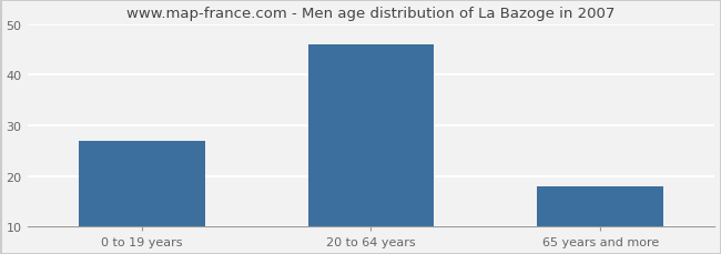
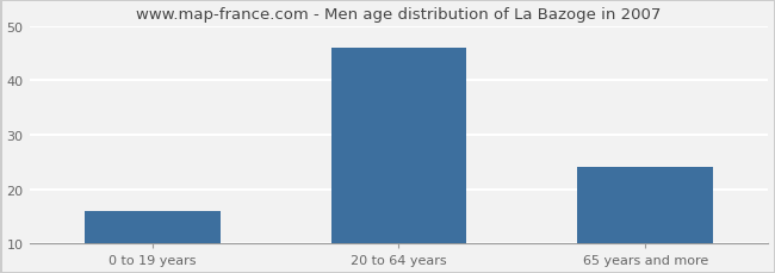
0 to 19 years: 27 -> 16
65 years and more: 18 -> 24
